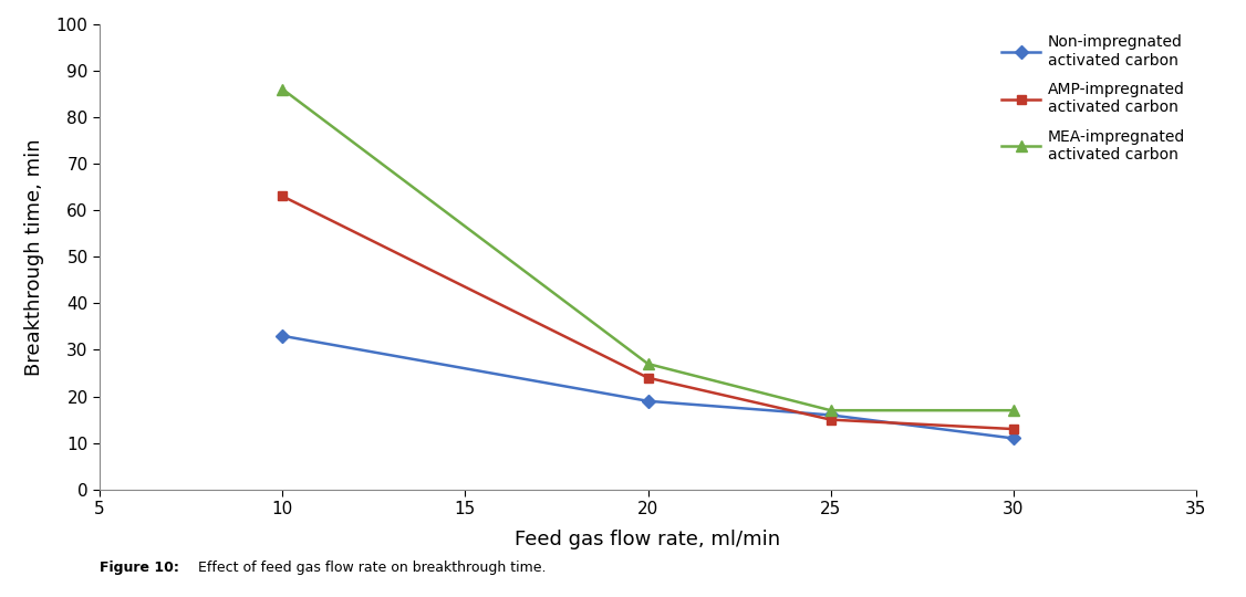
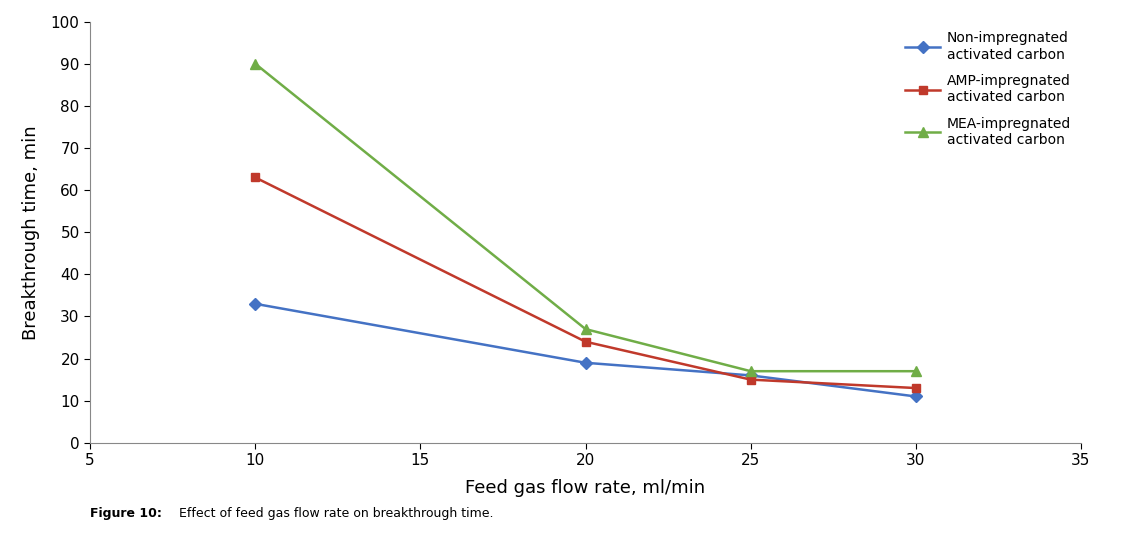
MEA-impregnated activated carbon/10: 86 -> 90
